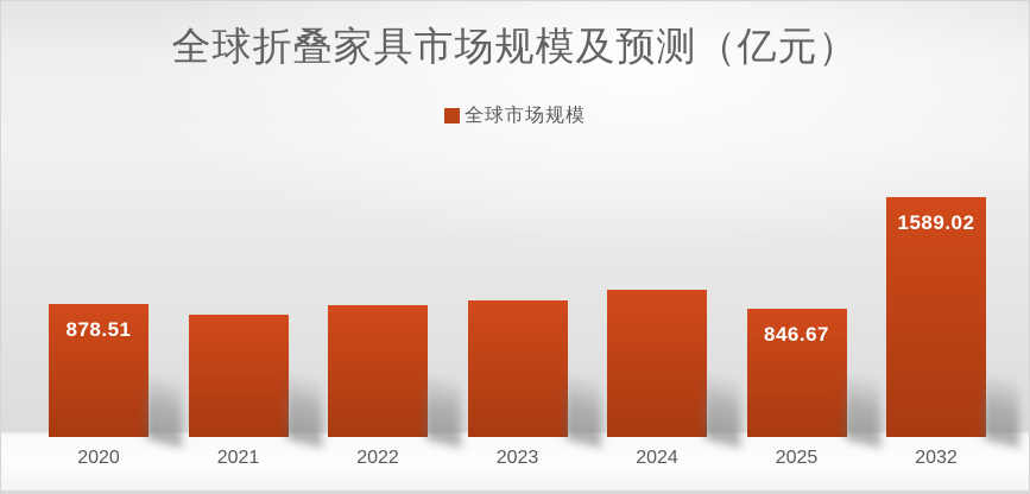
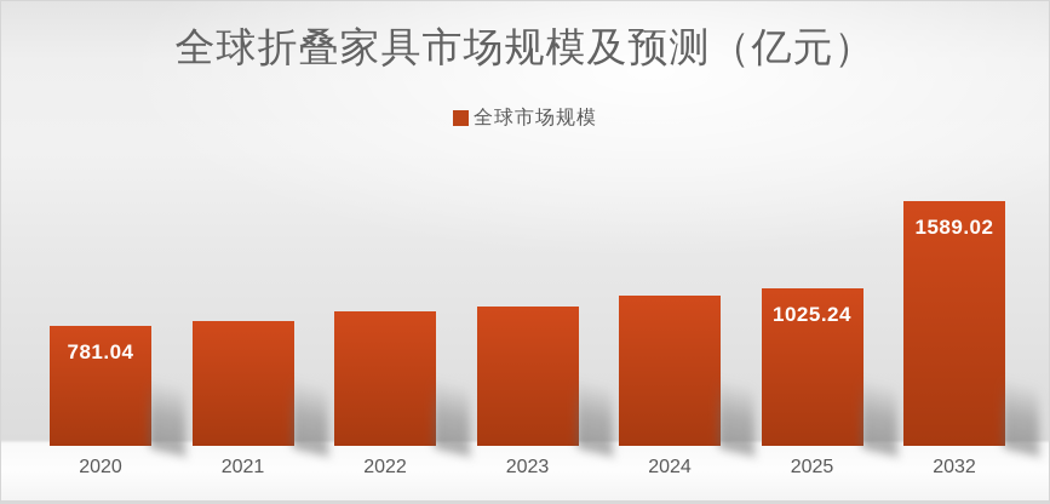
2020: 878.51 -> 781.04
2025: 846.67 -> 1025.24
